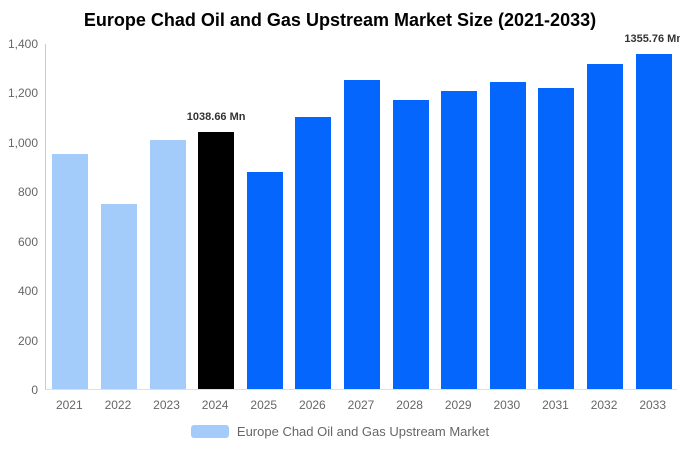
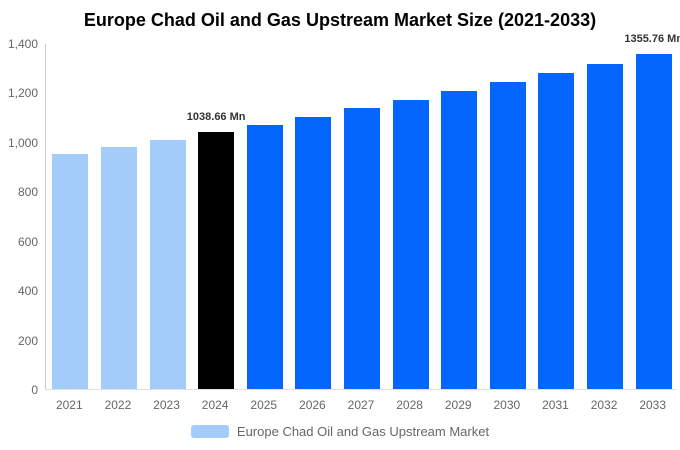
2022: 750 -> 980
2025: 880 -> 1070
2027: 1250 -> 1140
2031: 1220 -> 1280
